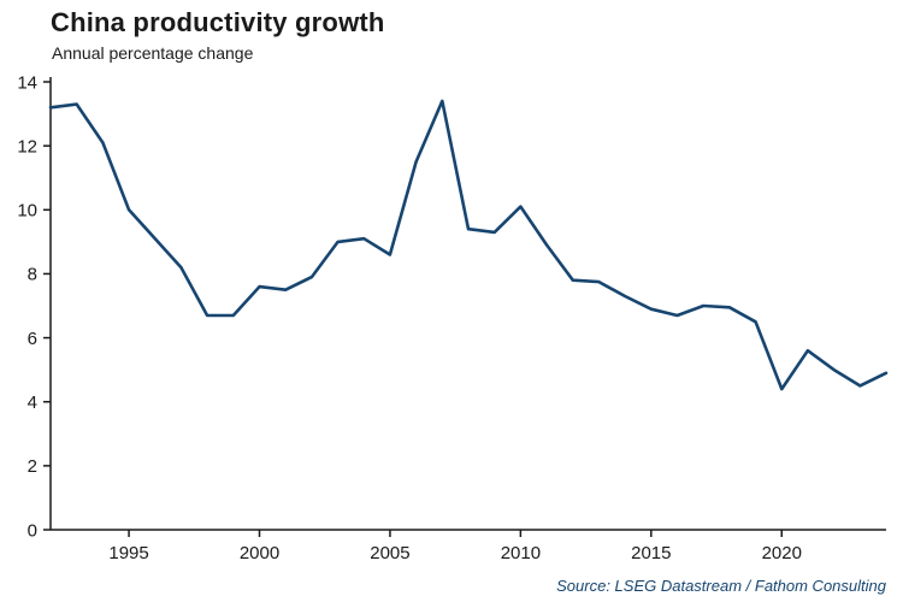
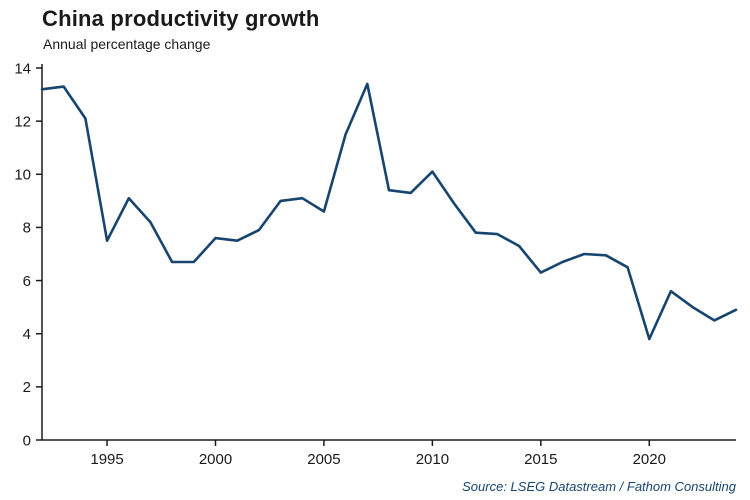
1995: 10.0 -> 7.5
2015: 6.9 -> 6.3
2020: 4.4 -> 3.8
